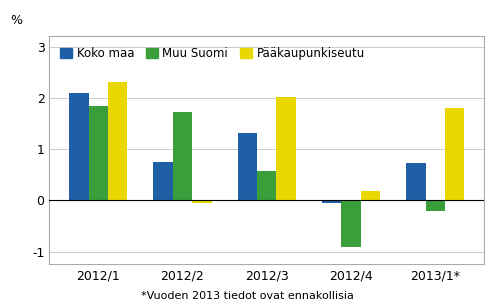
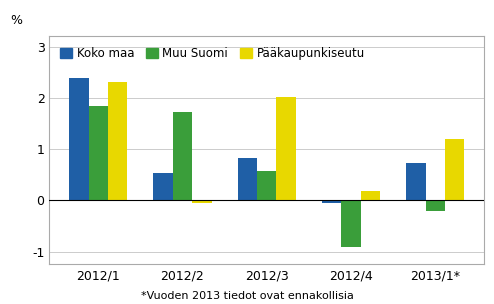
Koko maa/2012/1: 2.10 -> 2.38
Koko maa/2012/2: 0.75 -> 0.54
Koko maa/2012/3: 1.32 -> 0.82
Pääkaupunkiseutu/2013/1*: 1.80 -> 1.20
